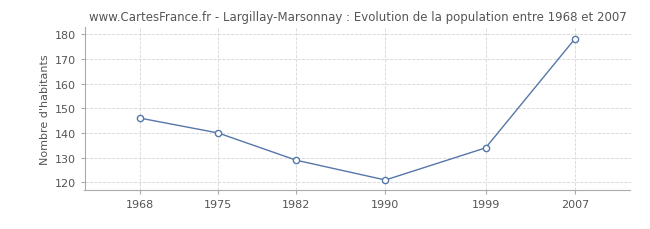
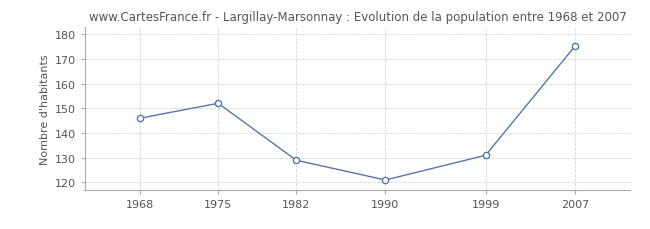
1975: 140 -> 152
1999: 134 -> 131
2007: 178 -> 175
